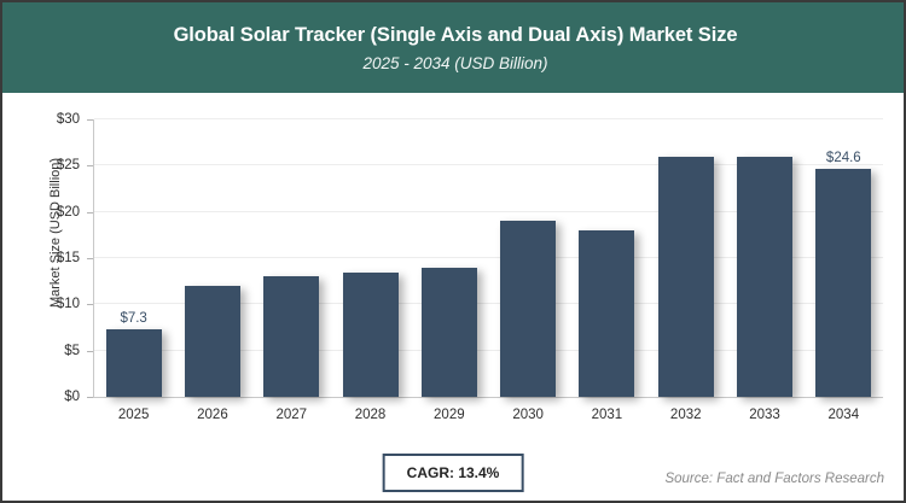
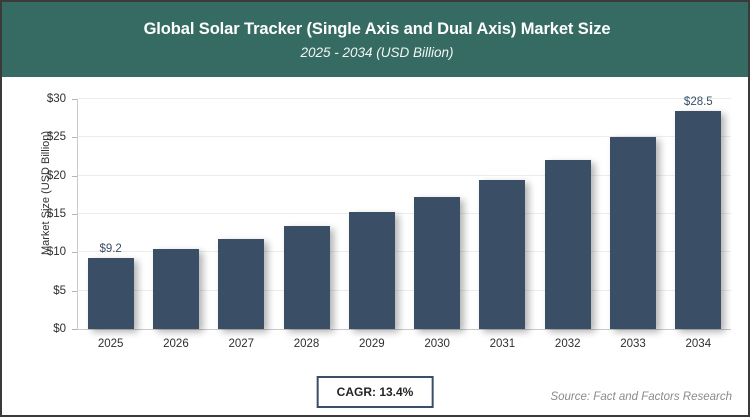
2025: $7.3 -> $9.2
2026: $12 -> $10
2027: $13 -> $12
2029: $14 -> $15
2030: $19 -> $17
2031: $18 -> $19
2032: $26 -> $22
2033: $26 -> $25
2034: $24.6 -> $28.5
